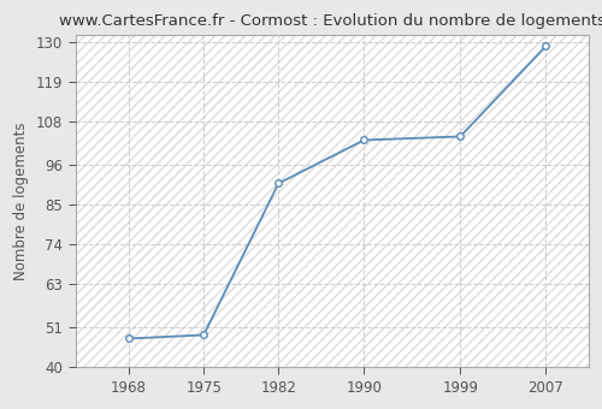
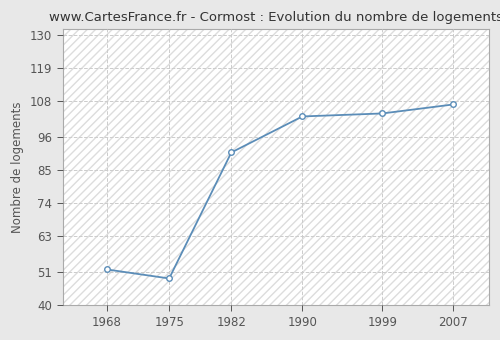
1968: 48 -> 52
2007: 129 -> 107
